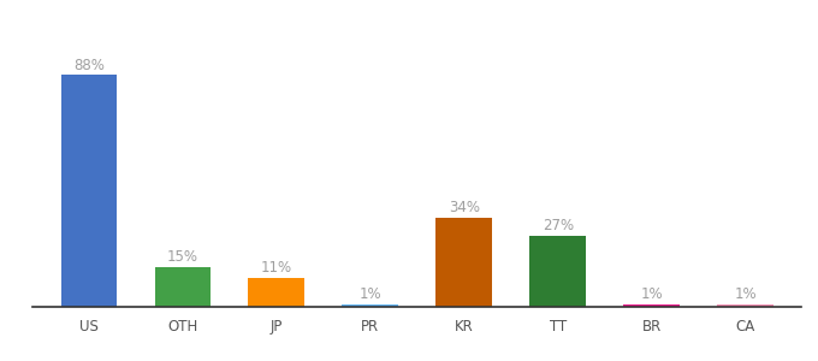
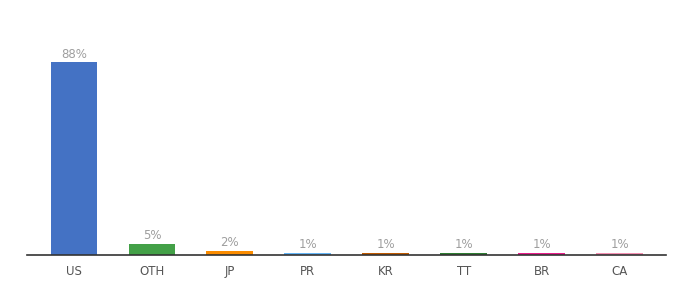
OTH: 15% -> 5%
JP: 11% -> 2%
KR: 34% -> 1%
TT: 27% -> 1%
